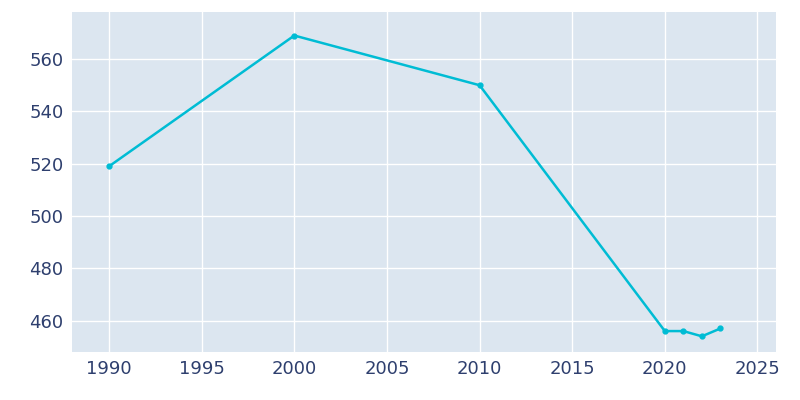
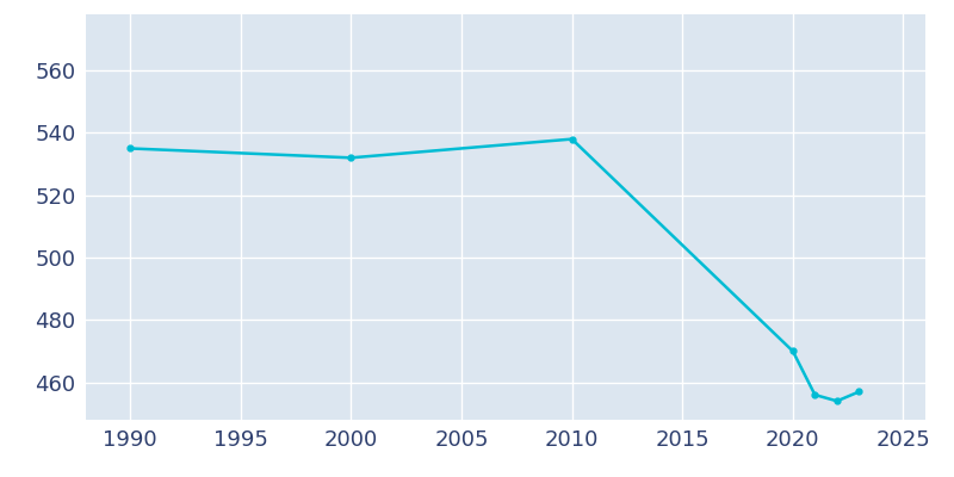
1990: 519 -> 535
2000: 569 -> 532
2010: 550 -> 538
2020: 456 -> 470
